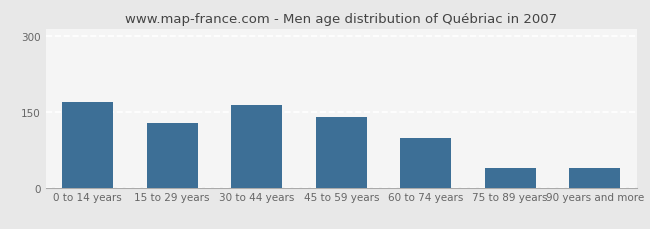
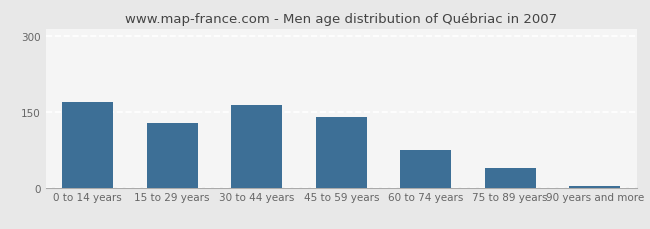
60 to 74 years: 98 -> 75
90 years and more: 38 -> 3
